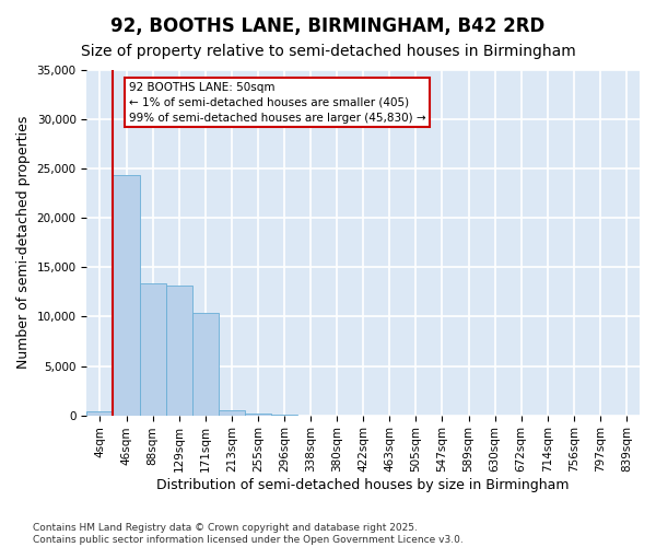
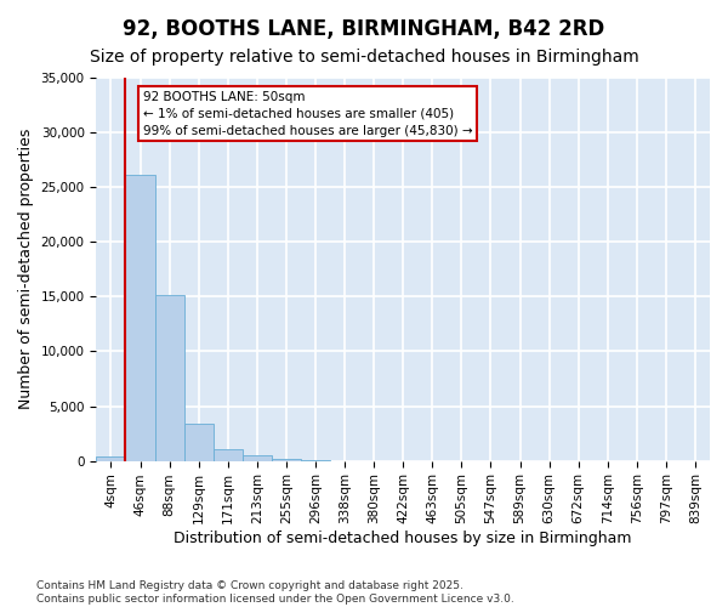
46sqm: 24,400 -> 26,100
88sqm: 13,400 -> 15,200
129sqm: 13,200 -> 3,400
171sqm: 10,400 -> 1,000
